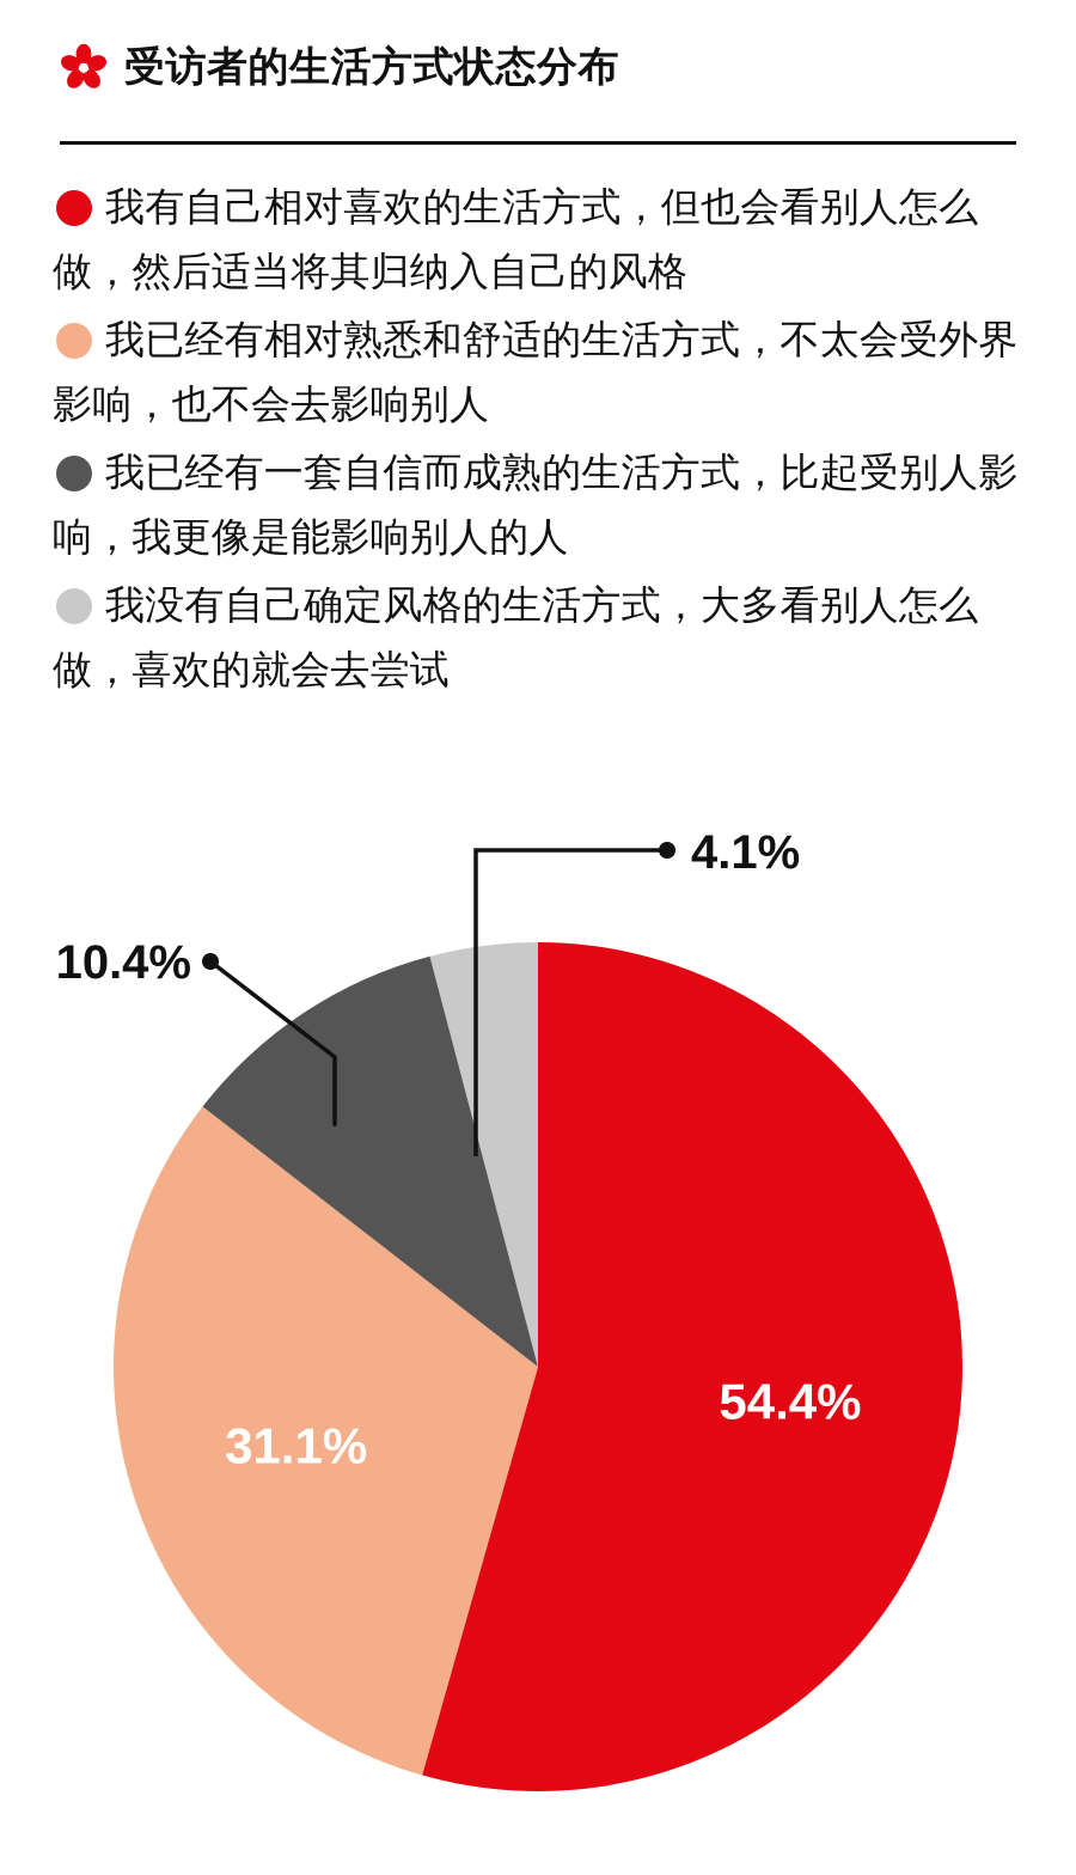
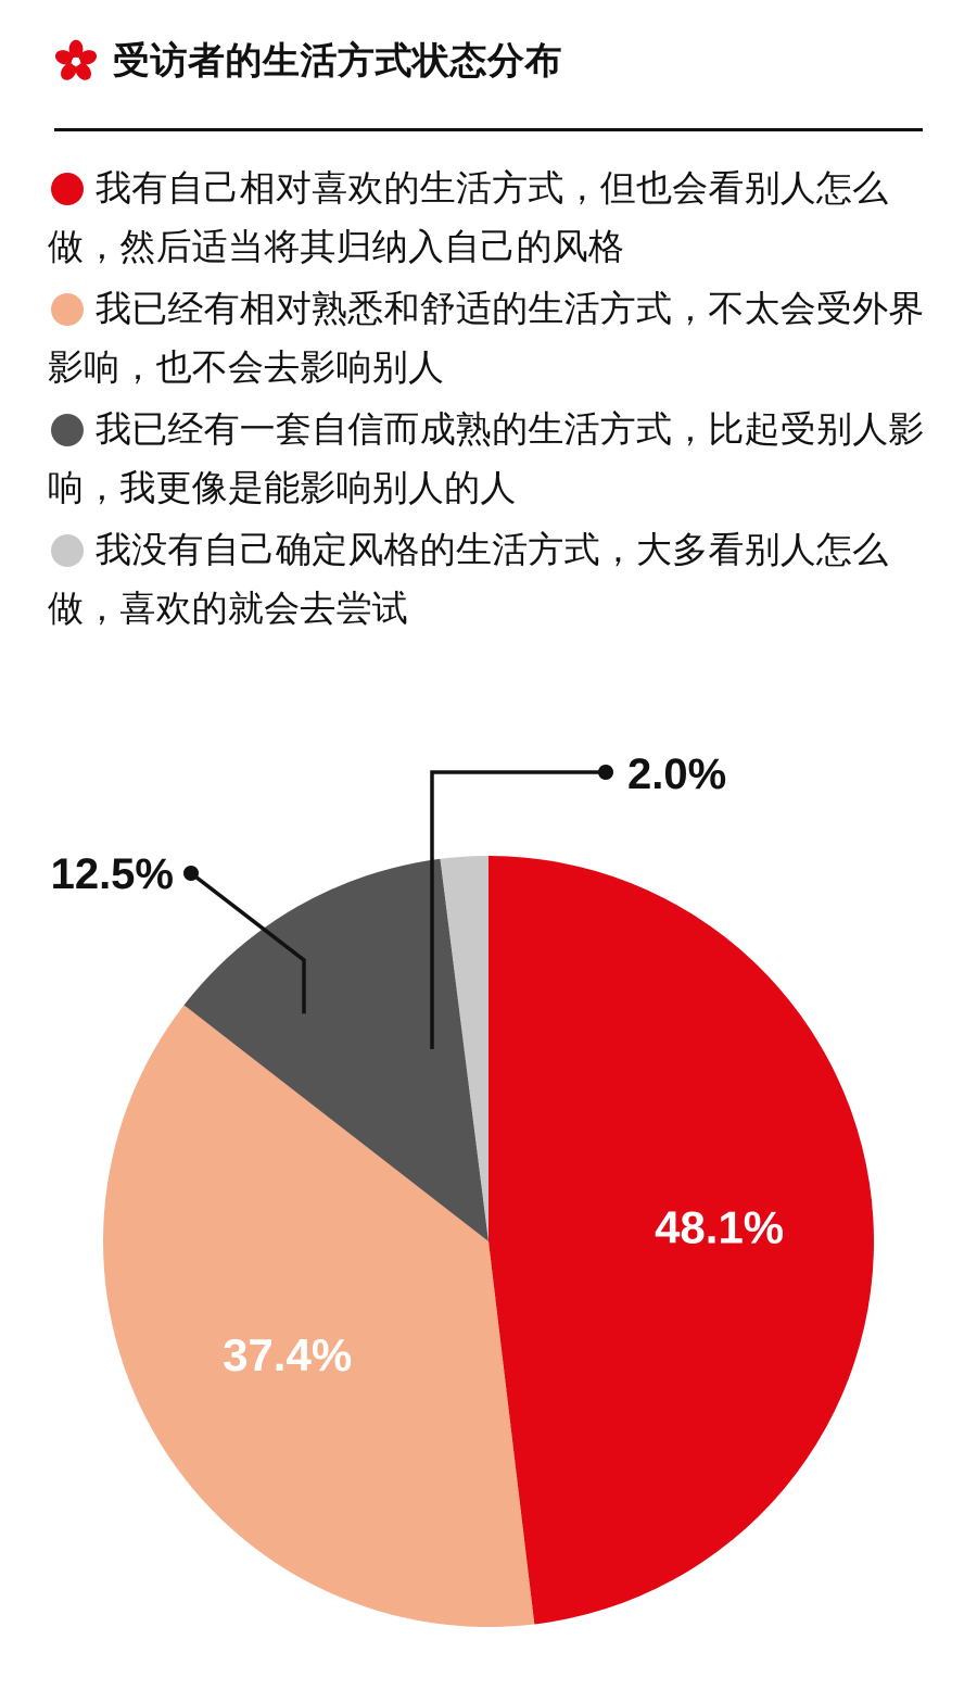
我有自己相对喜欢的生活方式，但也会看别人怎么做，然后适当将其归纳入自己的风格: 54.4% -> 48.1%
我已经有相对熟悉和舒适的生活方式，不太会受外界影响，也不会去影响别人: 31.1% -> 37.4%
我已经有一套自信而成熟的生活方式，比起受别人影响，我更像是能影响别人的人: 10.4% -> 12.5%
我没有自己确定风格的生活方式，大多看别人怎么做，喜欢的就会去尝试: 4.1% -> 2.0%
